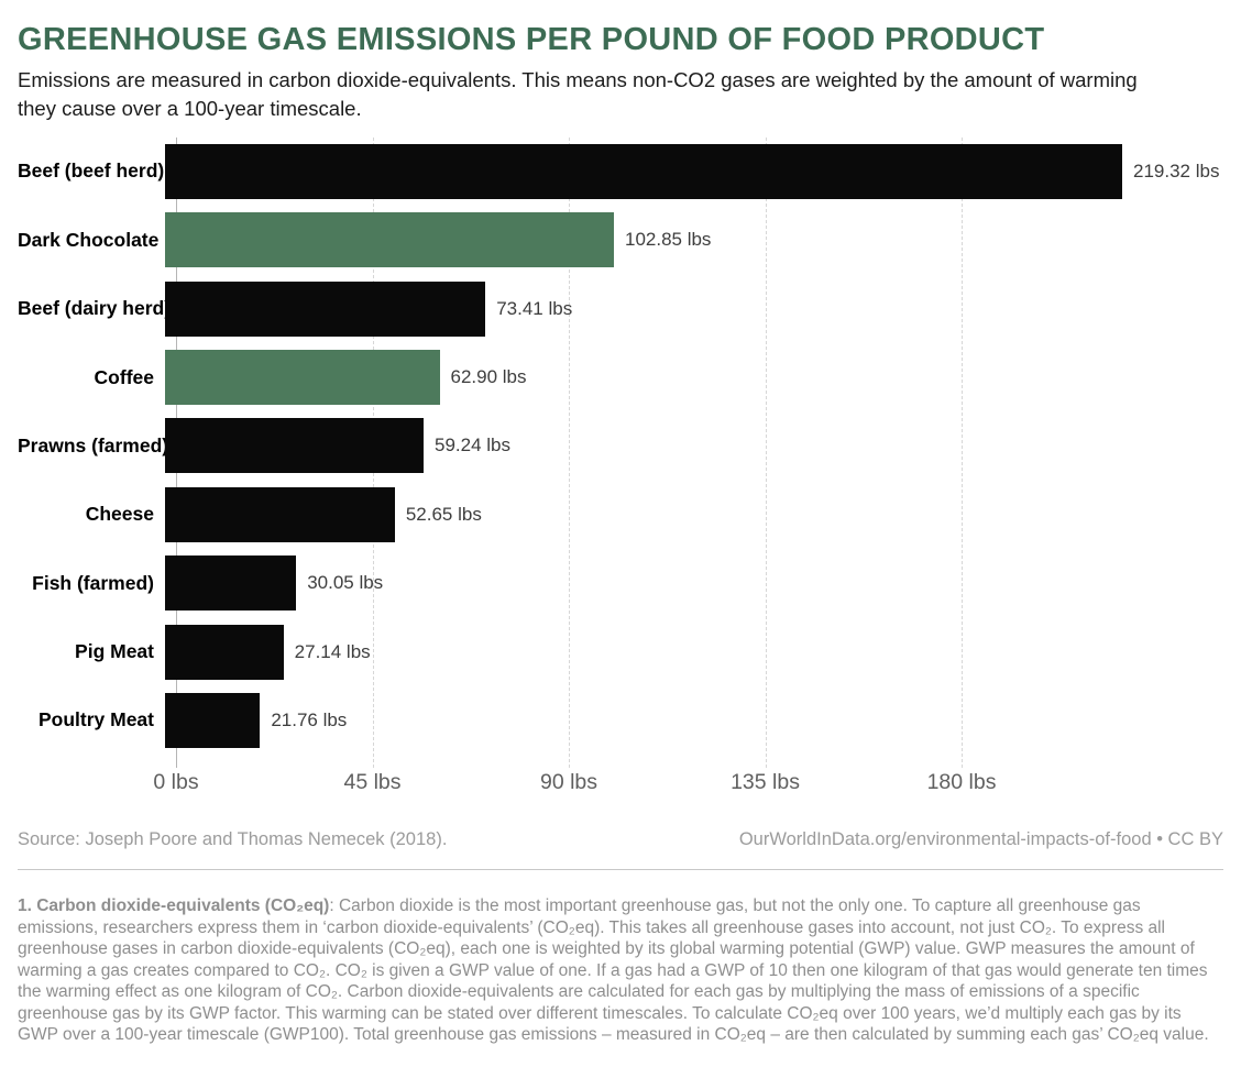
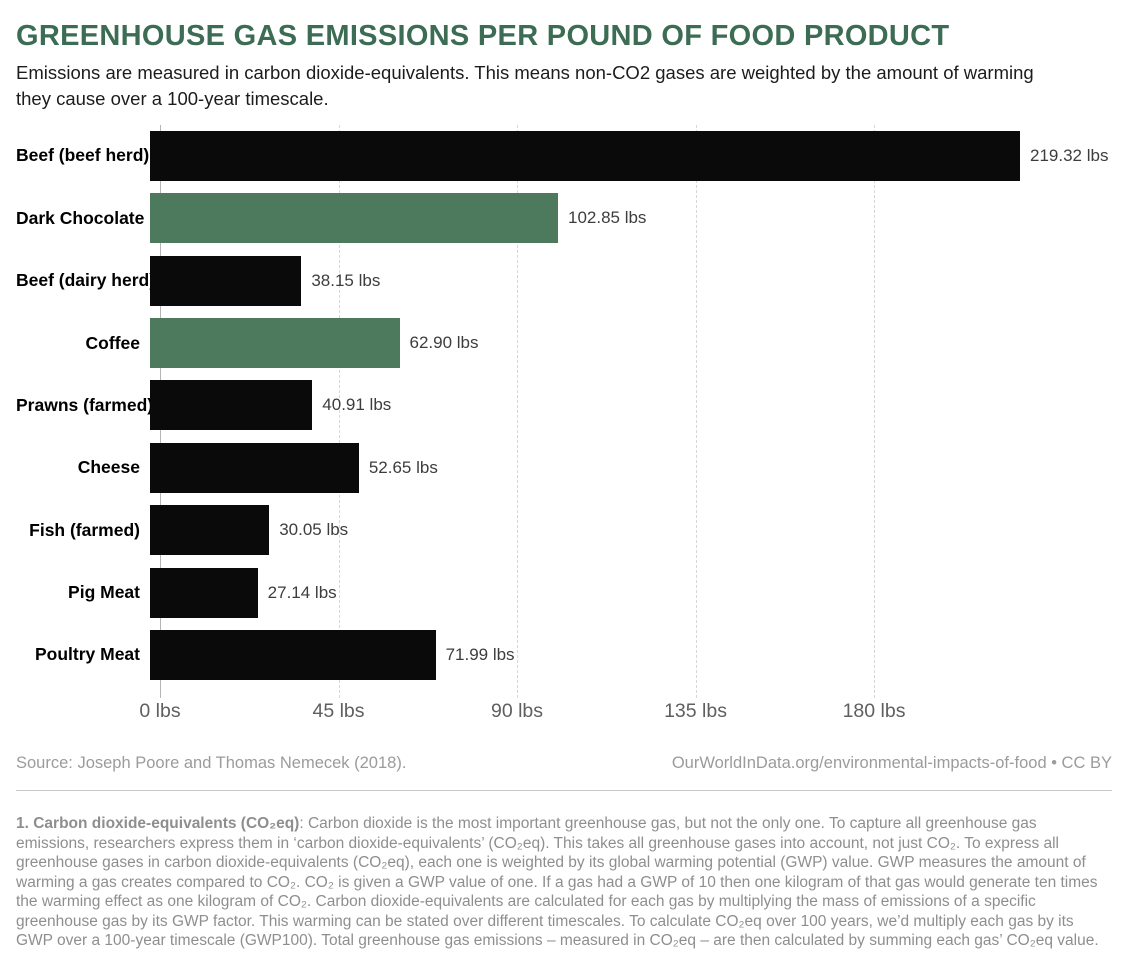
Beef (dairy herd): 73.41 -> 38.15
Prawns (farmed): 59.24 -> 40.91
Poultry Meat: 21.76 -> 71.99
